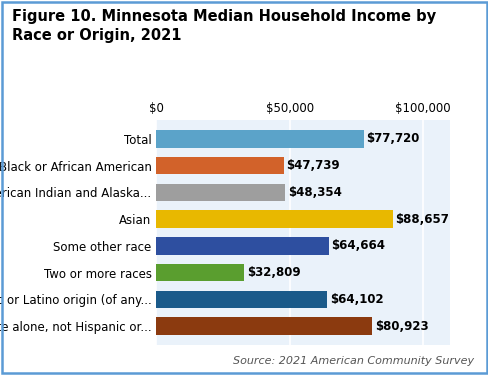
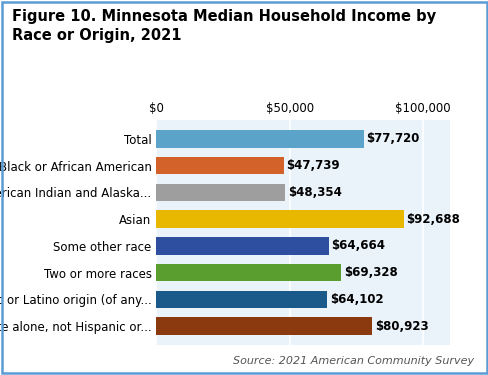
Asian: $88,657 -> $92,688
Two or more races: $32,809 -> $69,328
